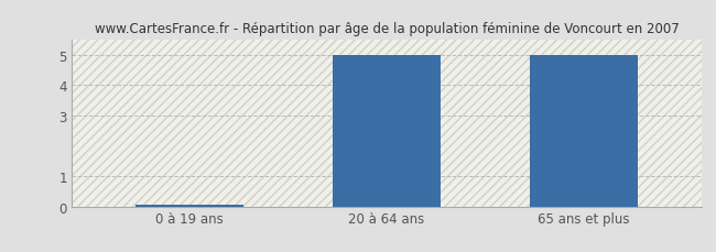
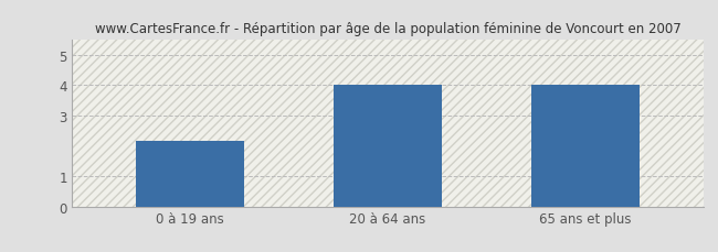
0 à 19 ans: 0.05 -> 2.15
20 à 64 ans: 5.00 -> 4.00
65 ans et plus: 5.00 -> 4.00
